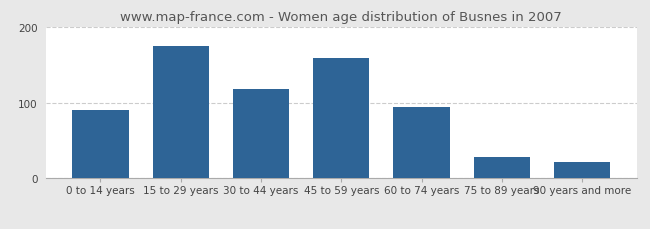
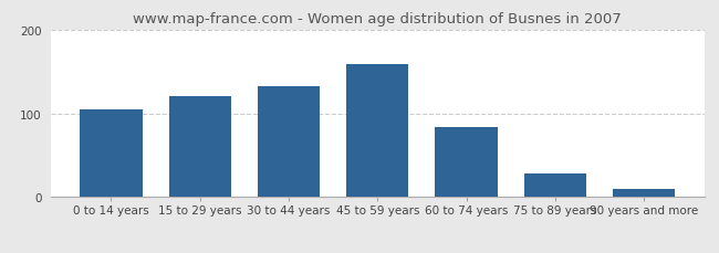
0 to 14 years: 90 -> 105
15 to 29 years: 174 -> 120
30 to 44 years: 118 -> 132
60 to 74 years: 94 -> 84
90 years and more: 22 -> 10
